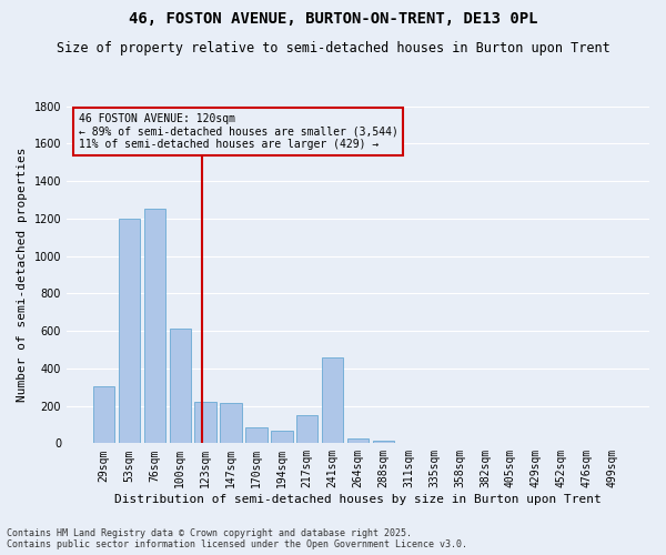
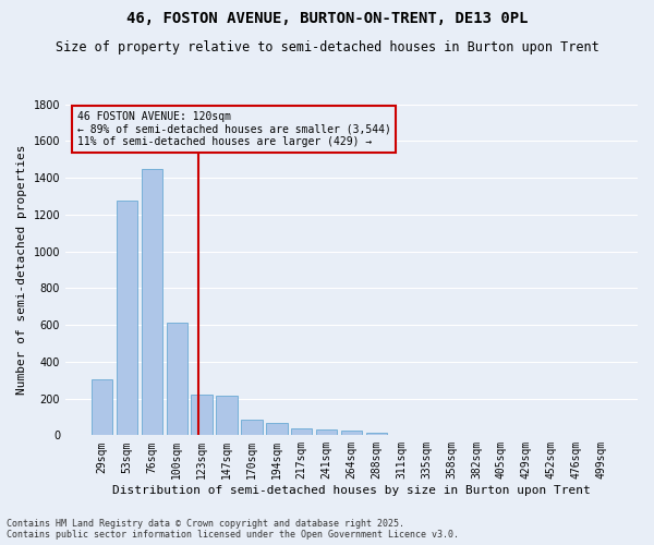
53sqm: 1200 -> 1280
76sqm: 1250 -> 1450
217sqm: 150 -> 40
241sqm: 460 -> 30
